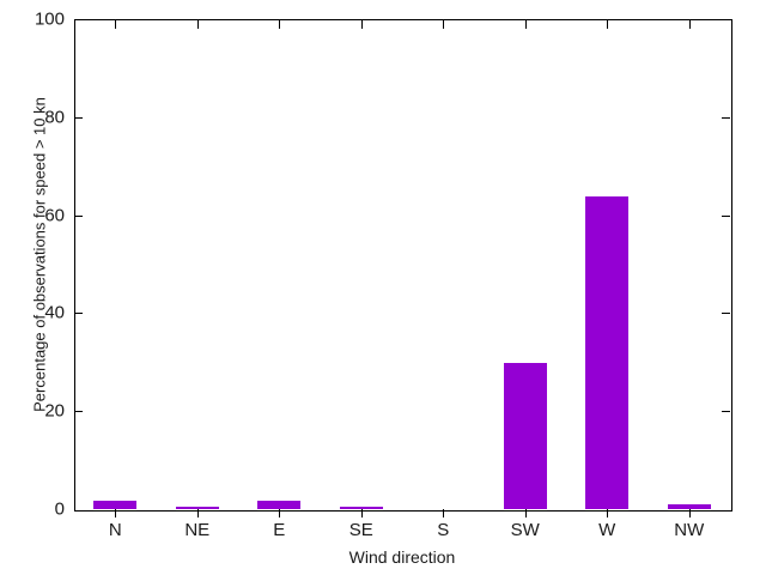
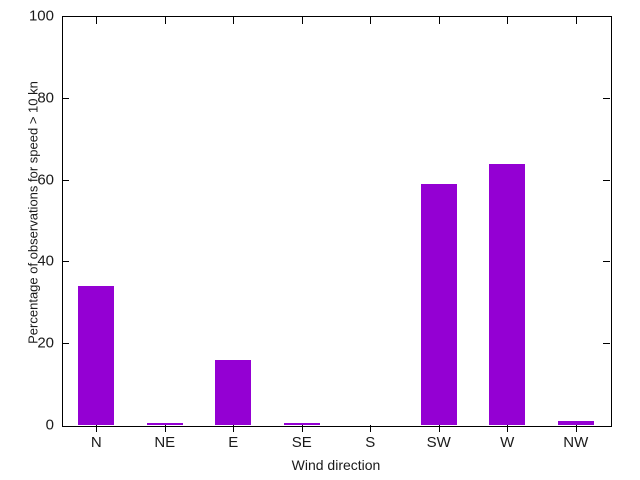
N: 2 -> 34
E: 2 -> 16
SW: 30 -> 59
